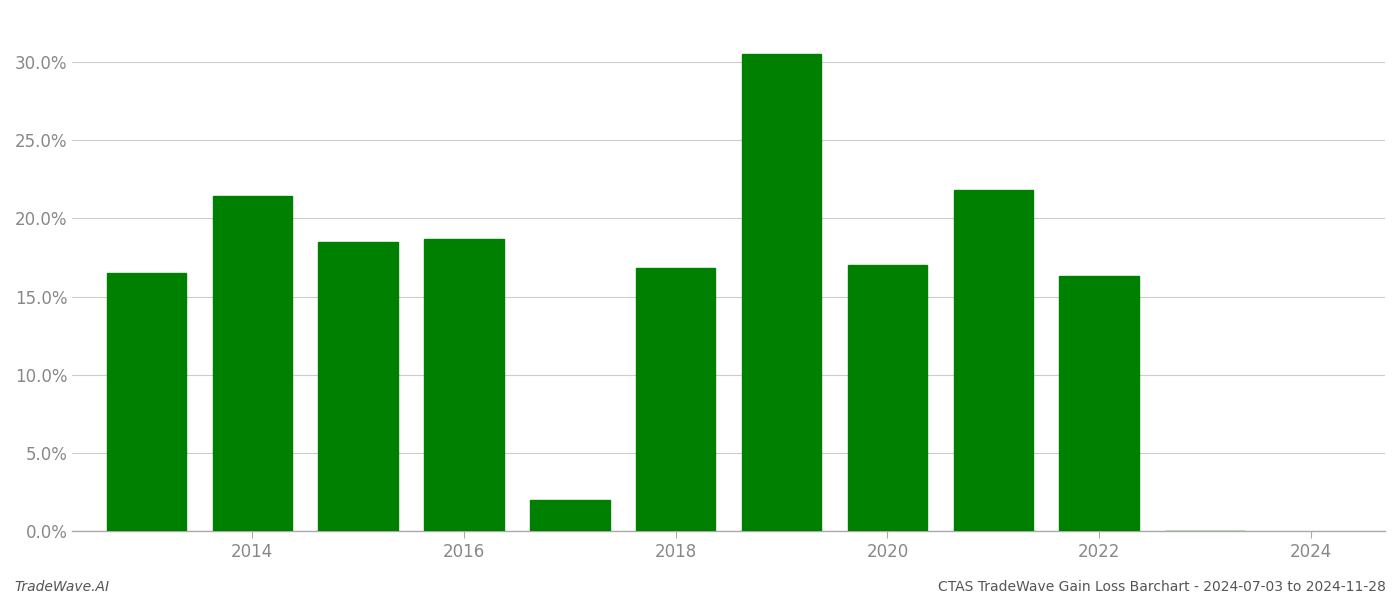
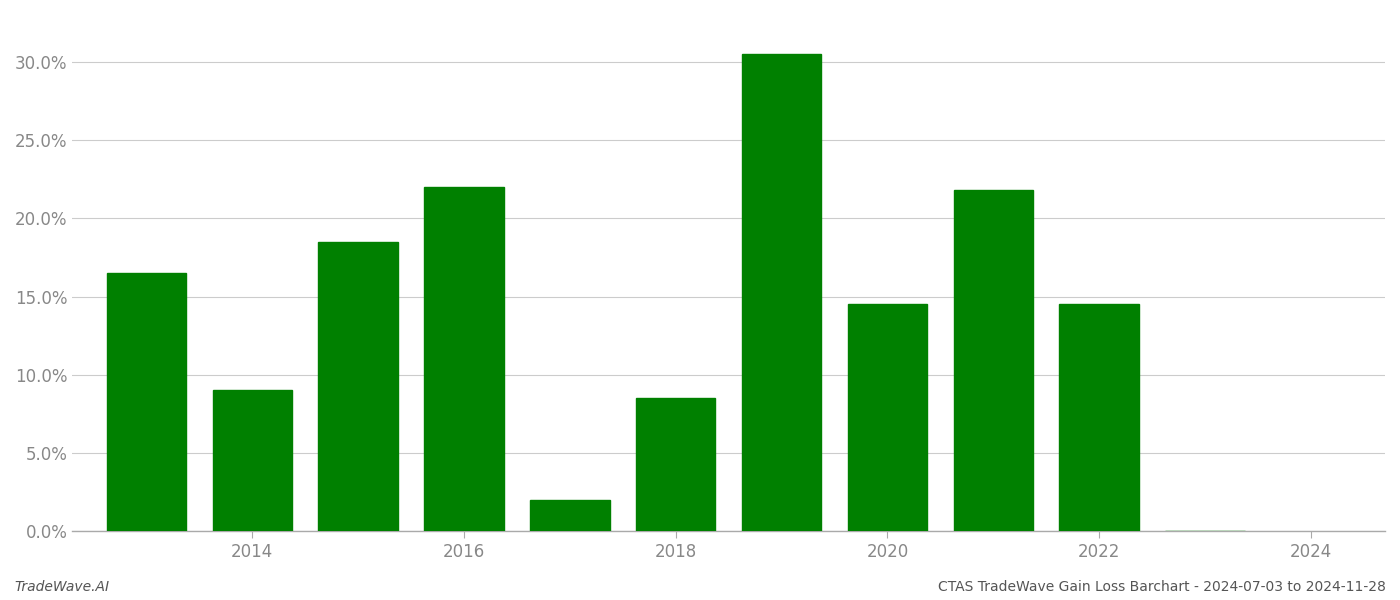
2014: 21.4% -> 9.0%
2016: 18.7% -> 22.0%
2018: 16.8% -> 8.5%
2020: 17.0% -> 14.5%
2022: 16.3% -> 14.5%
